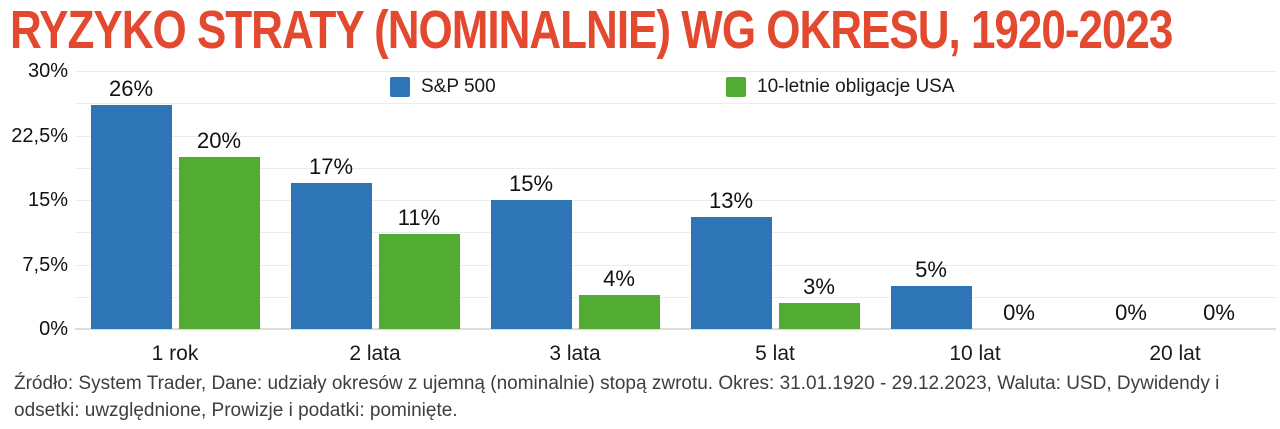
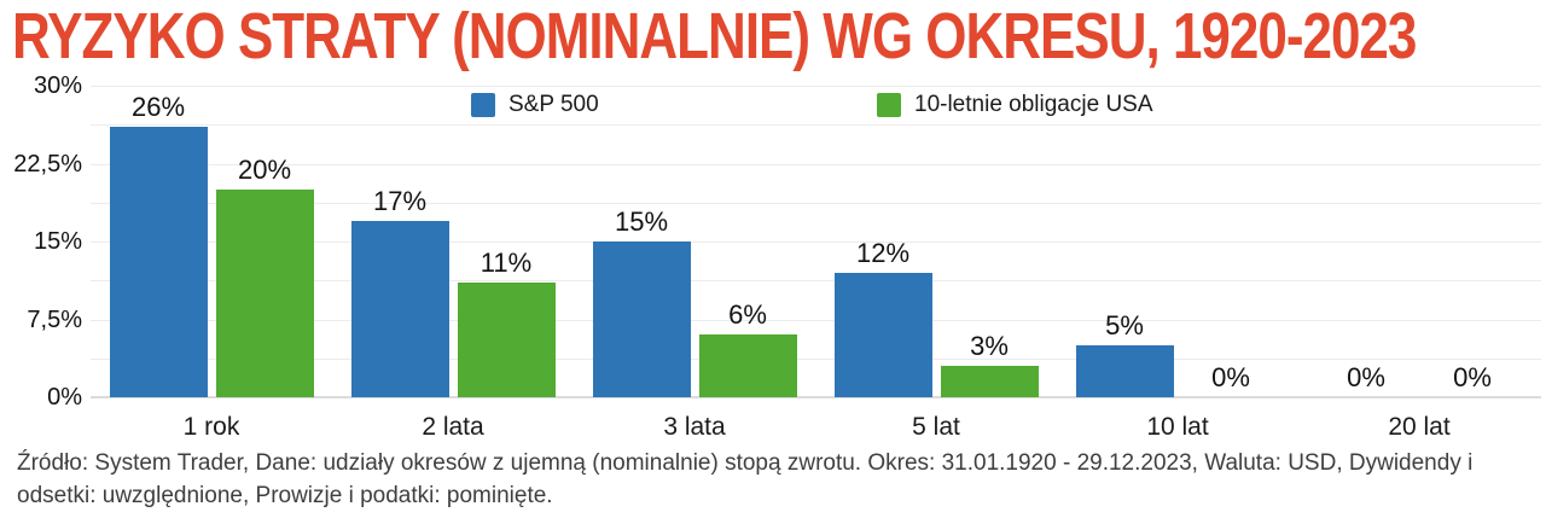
10-letnie obligacje USA/3 lata: 4% -> 6%
S&P 500/5 lat: 13% -> 12%
